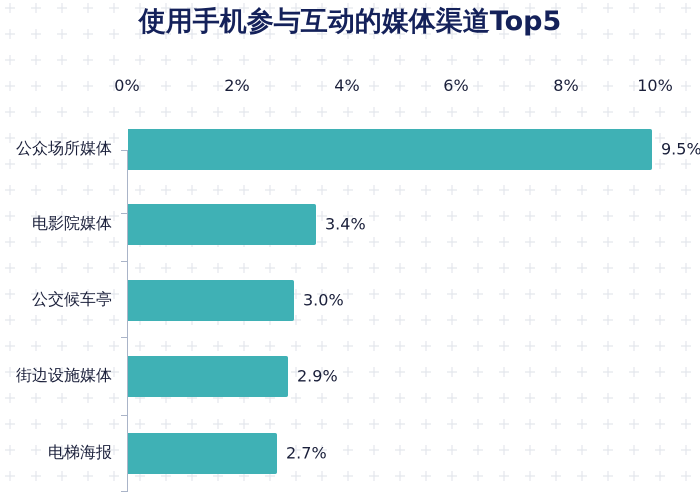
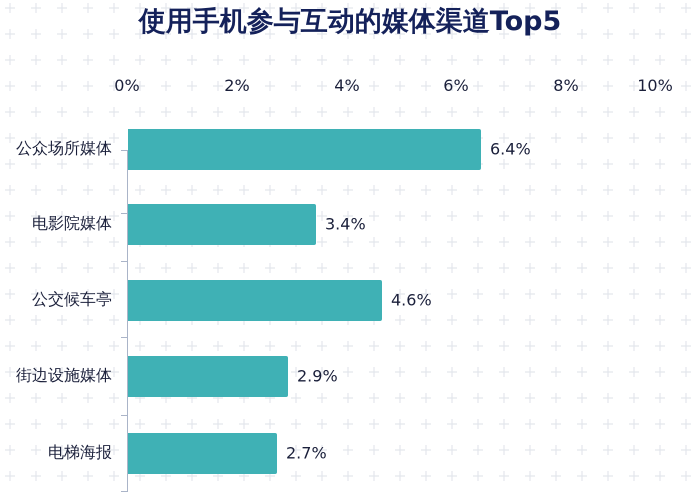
公众场所媒体: 9.5% -> 6.4%
公交候车亭: 3.0% -> 4.6%
